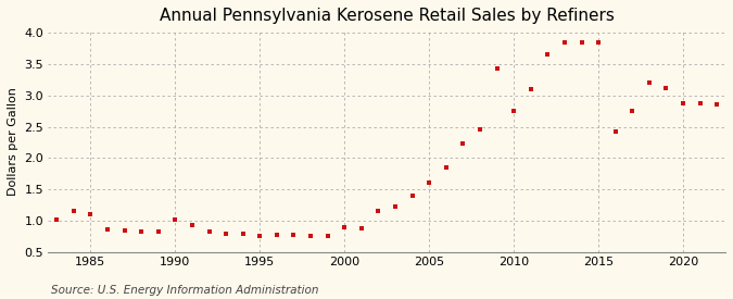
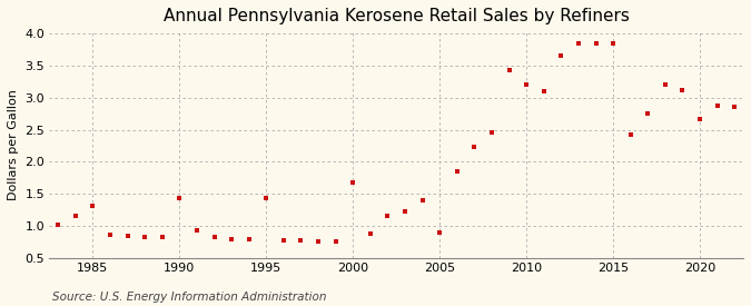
1985: 1.10 -> 1.32
1990: 1.01 -> 1.44
1995: 0.76 -> 1.44
2000: 0.90 -> 1.68
2005: 1.60 -> 0.90
2010: 2.75 -> 3.20
2020: 2.87 -> 2.66
